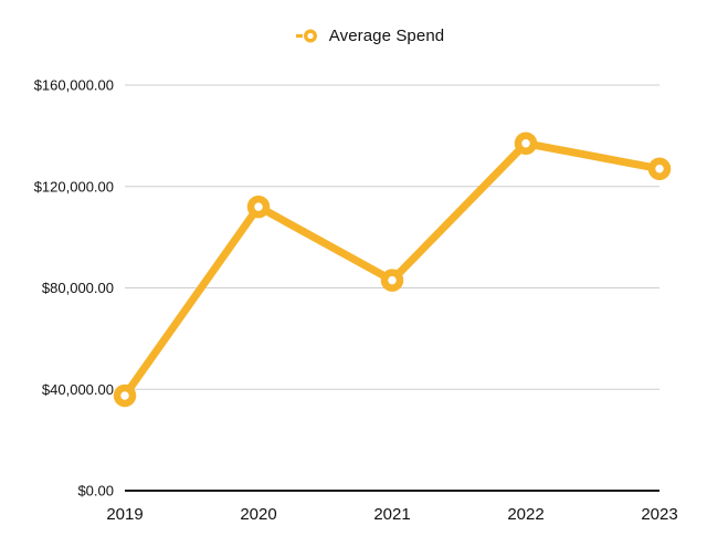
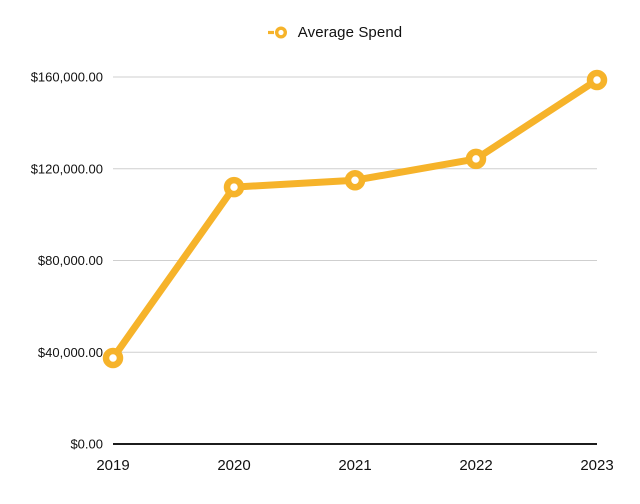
2021: $83000 -> $115000
2022: $137000 -> $124000
2023: $127000 -> $159000
